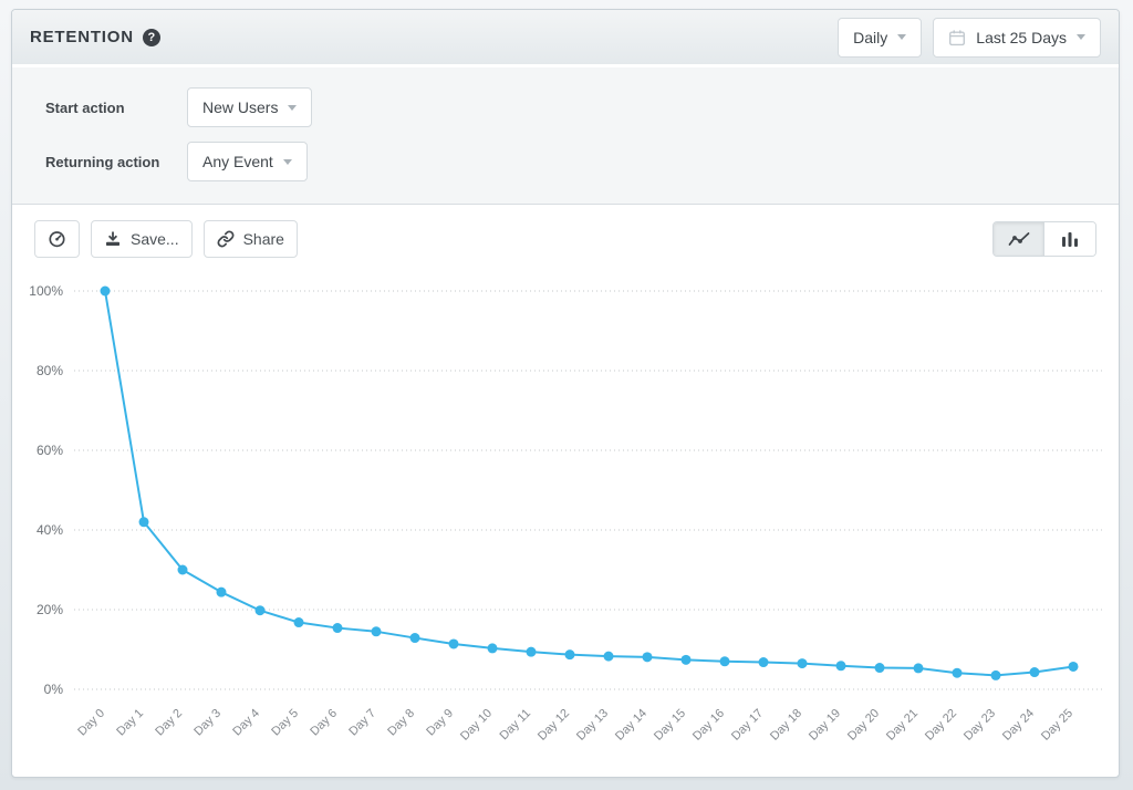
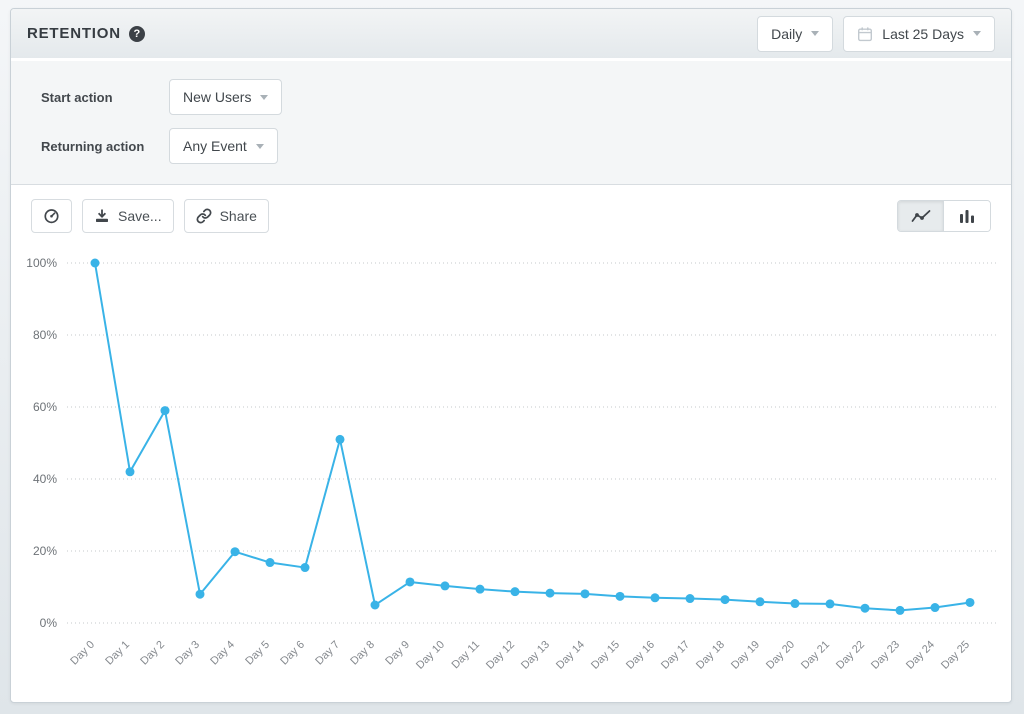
Day 2: 30% -> 59%
Day 3: 24% -> 8%
Day 7: 14% -> 51%
Day 8: 13% -> 5%
